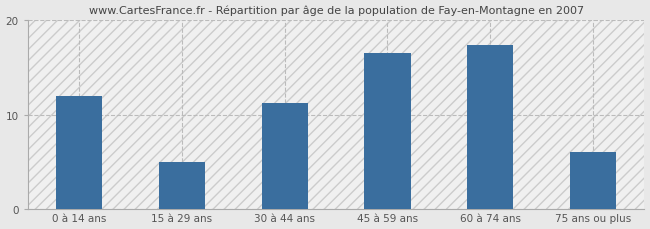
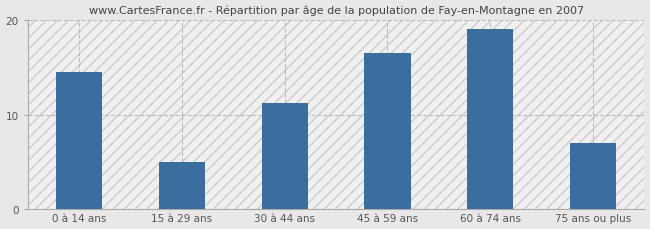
0 à 14 ans: 12.0 -> 14.5
60 à 74 ans: 17.4 -> 19.0
75 ans ou plus: 6.0 -> 7.0
